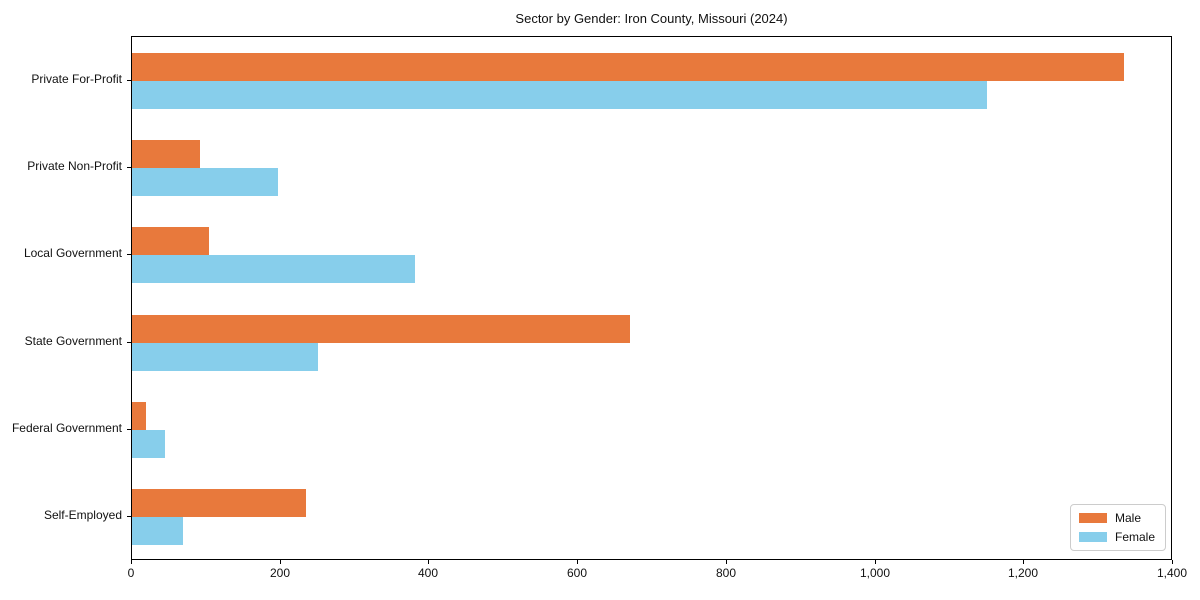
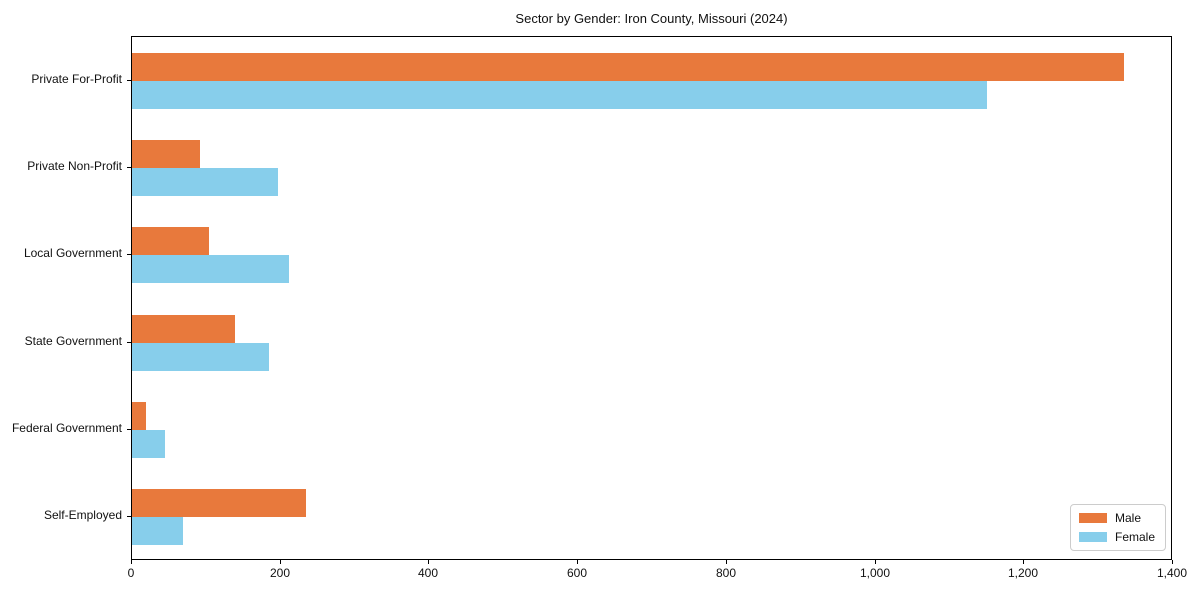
Female/Local Government: 380 -> 210
Male/State Government: 670 -> 140
Female/State Government: 250 -> 180
